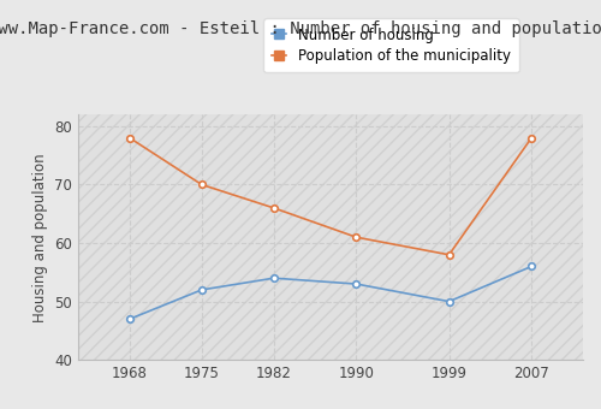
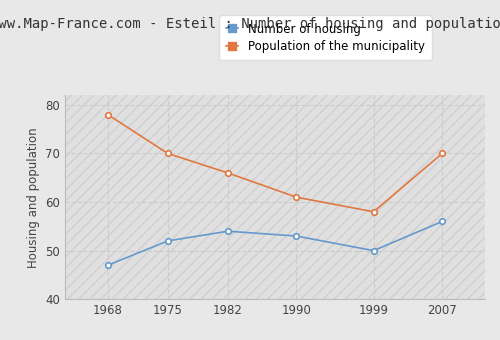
Population of the municipality/2007: 78 -> 70
